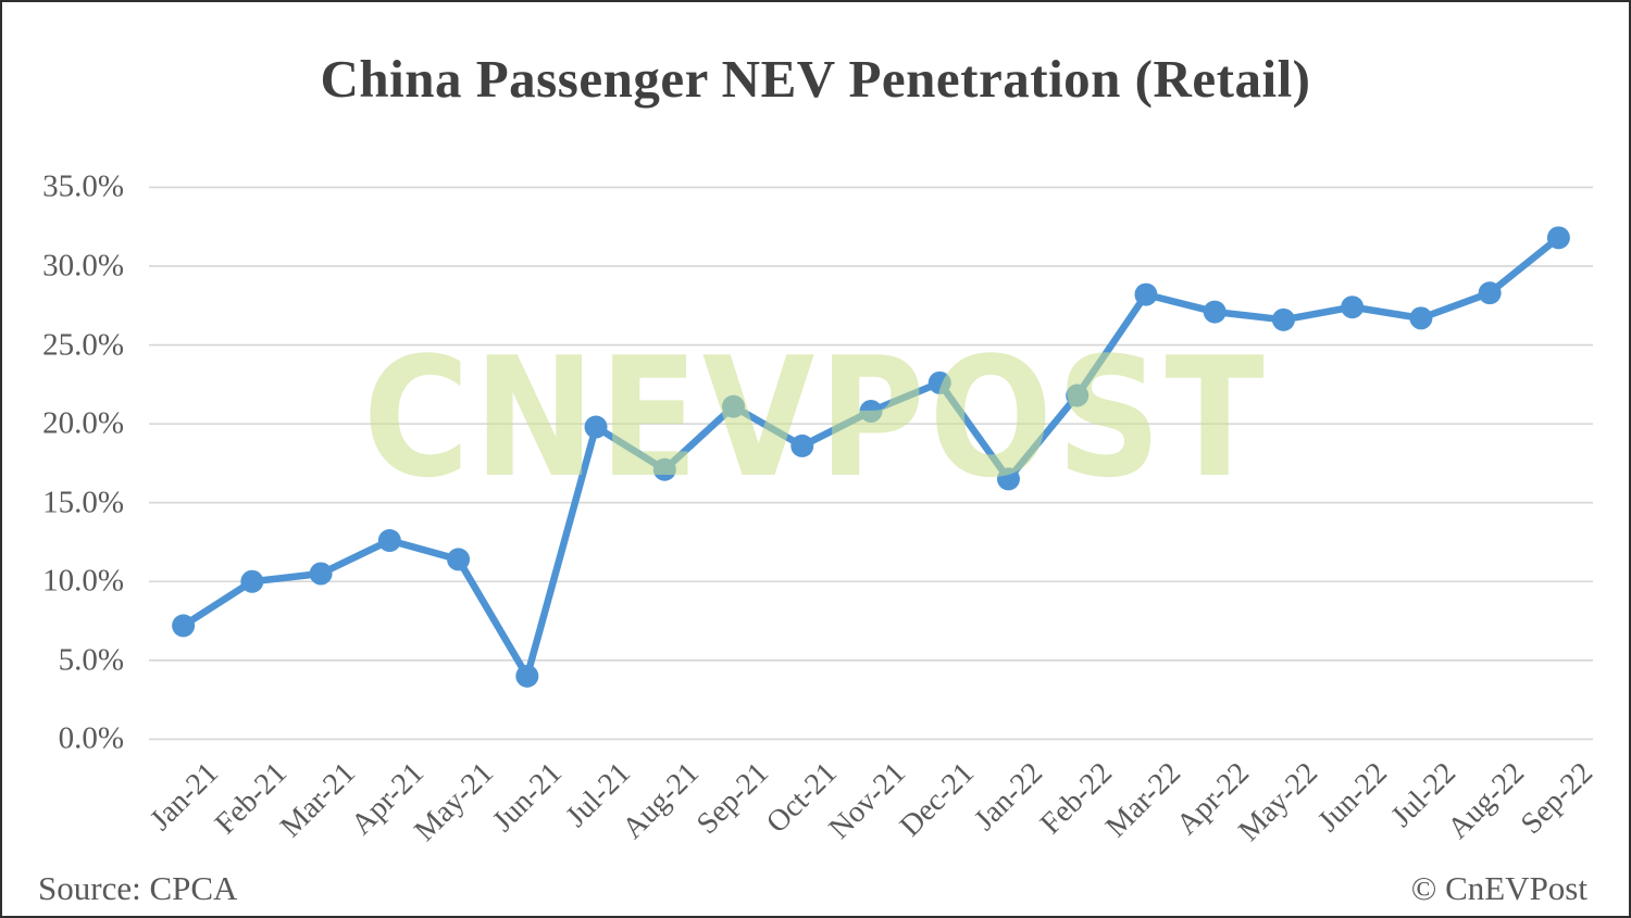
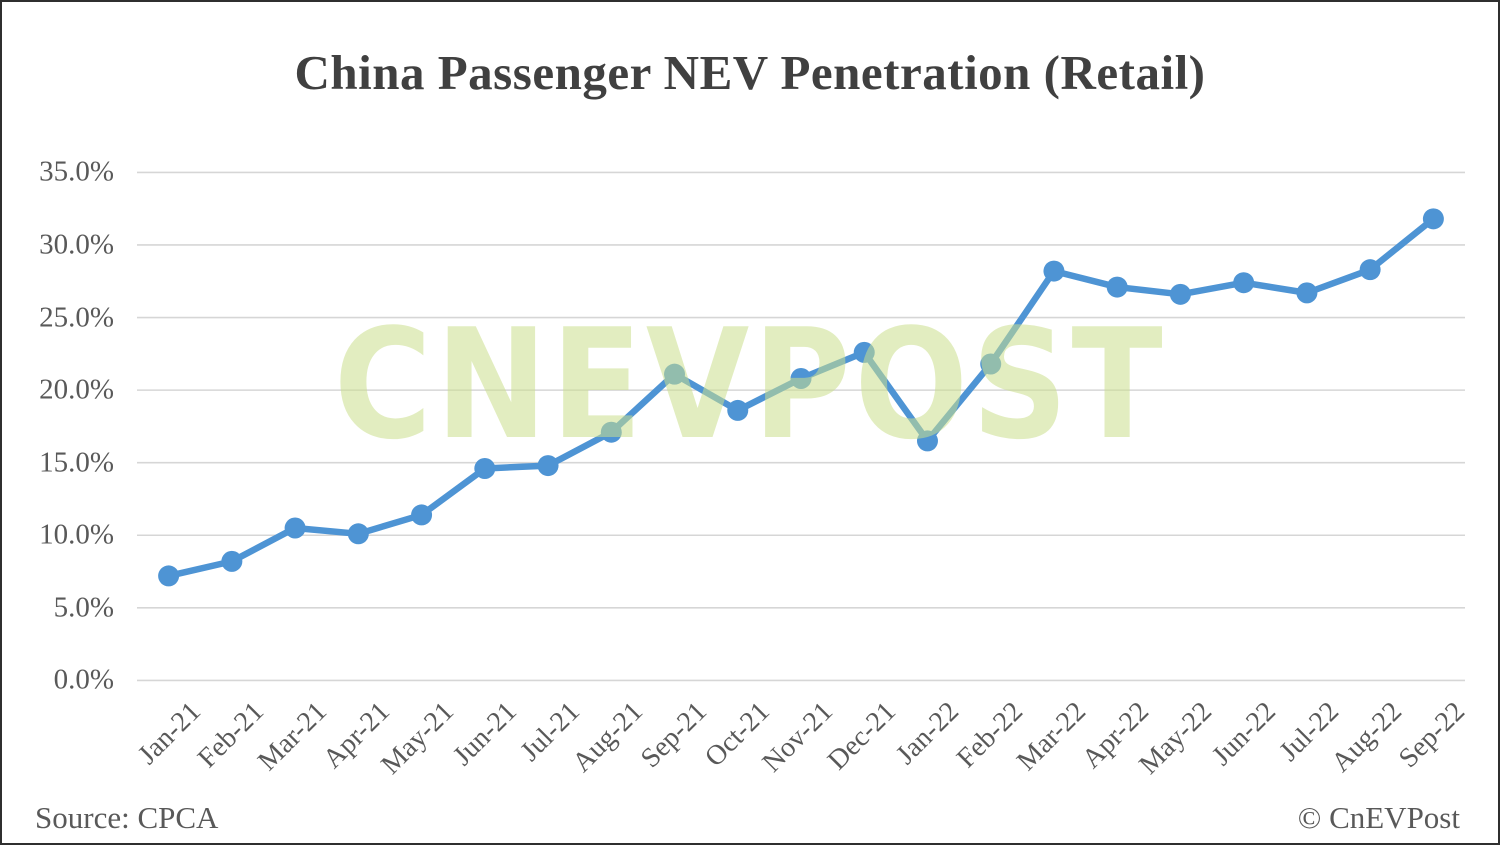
Feb-21: 10.0% -> 8.2%
Apr-21: 12.6% -> 10.1%
Jun-21: 4.0% -> 14.6%
Jul-21: 19.8% -> 14.8%
